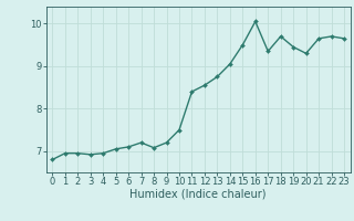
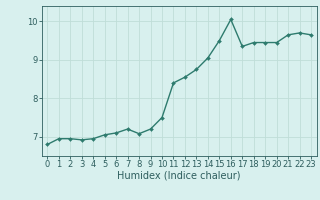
18: 9.70 -> 9.45
20: 9.30 -> 9.45
